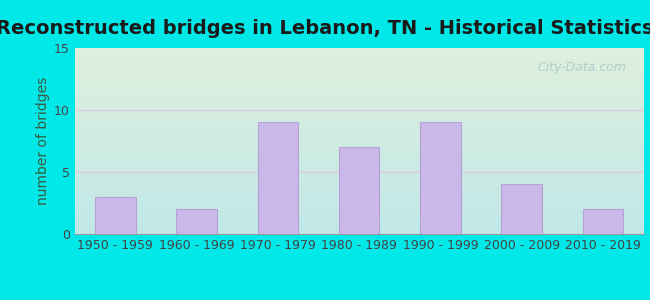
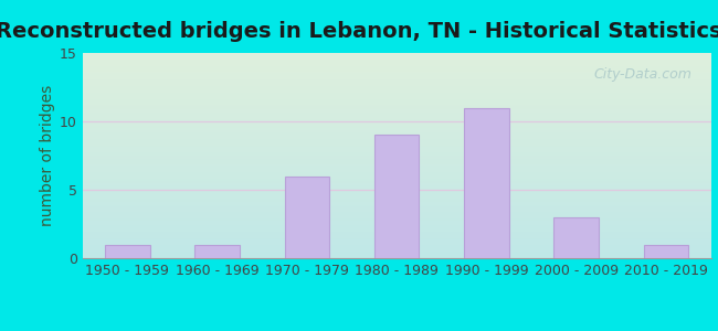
1950 - 1959: 3 -> 1
1960 - 1969: 2 -> 1
1970 - 1979: 9 -> 6
1980 - 1989: 7 -> 9
1990 - 1999: 9 -> 11
2000 - 2009: 4 -> 3
2010 - 2019: 2 -> 1
